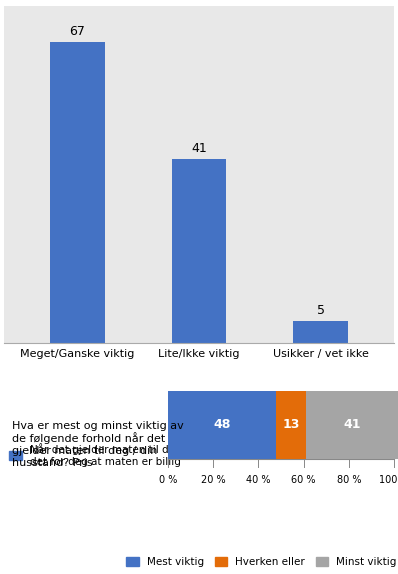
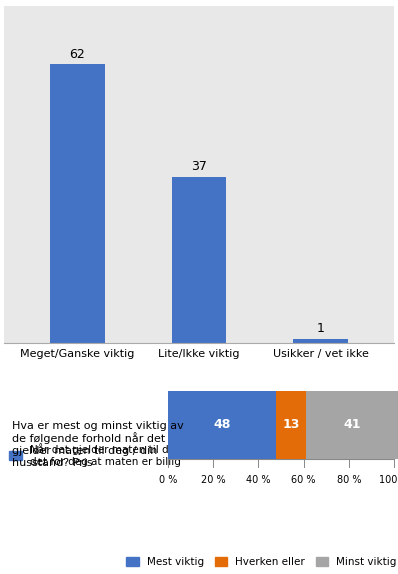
Meget/Ganske viktig: 67 -> 62
Lite/Ikke viktig: 41 -> 37
Usikker / vet ikke: 5 -> 1
